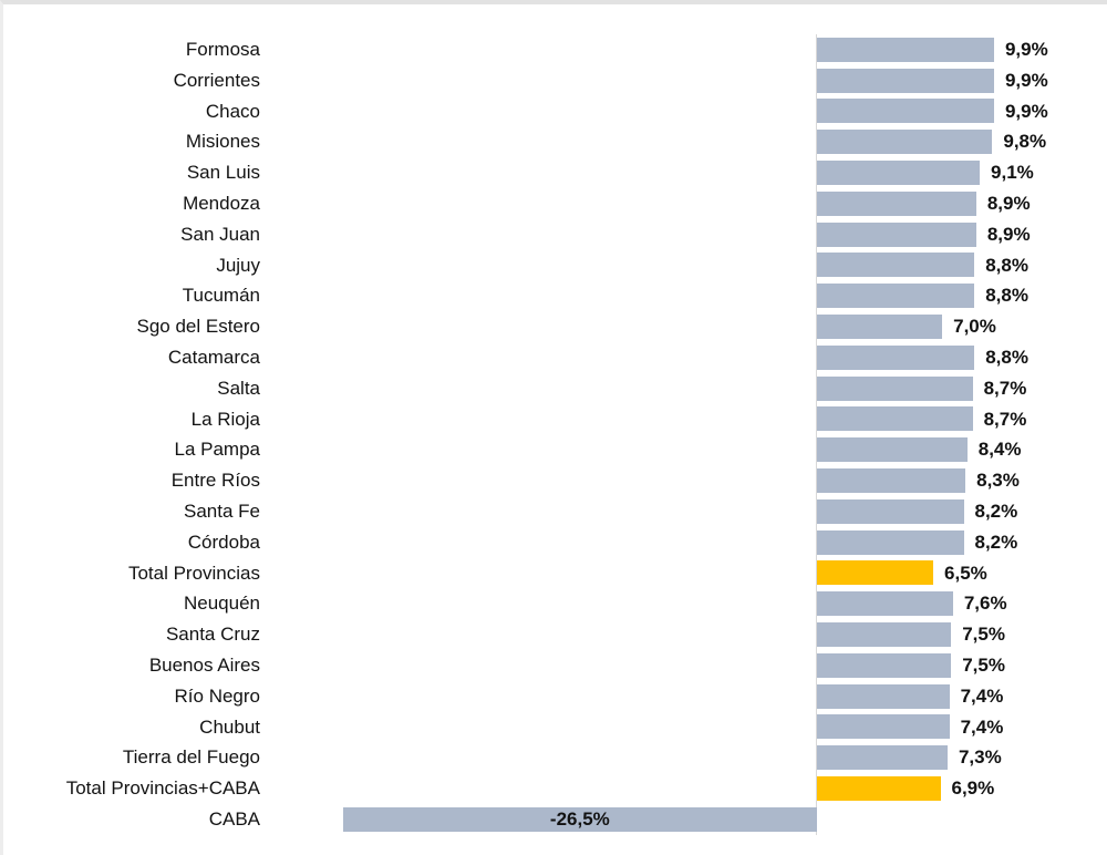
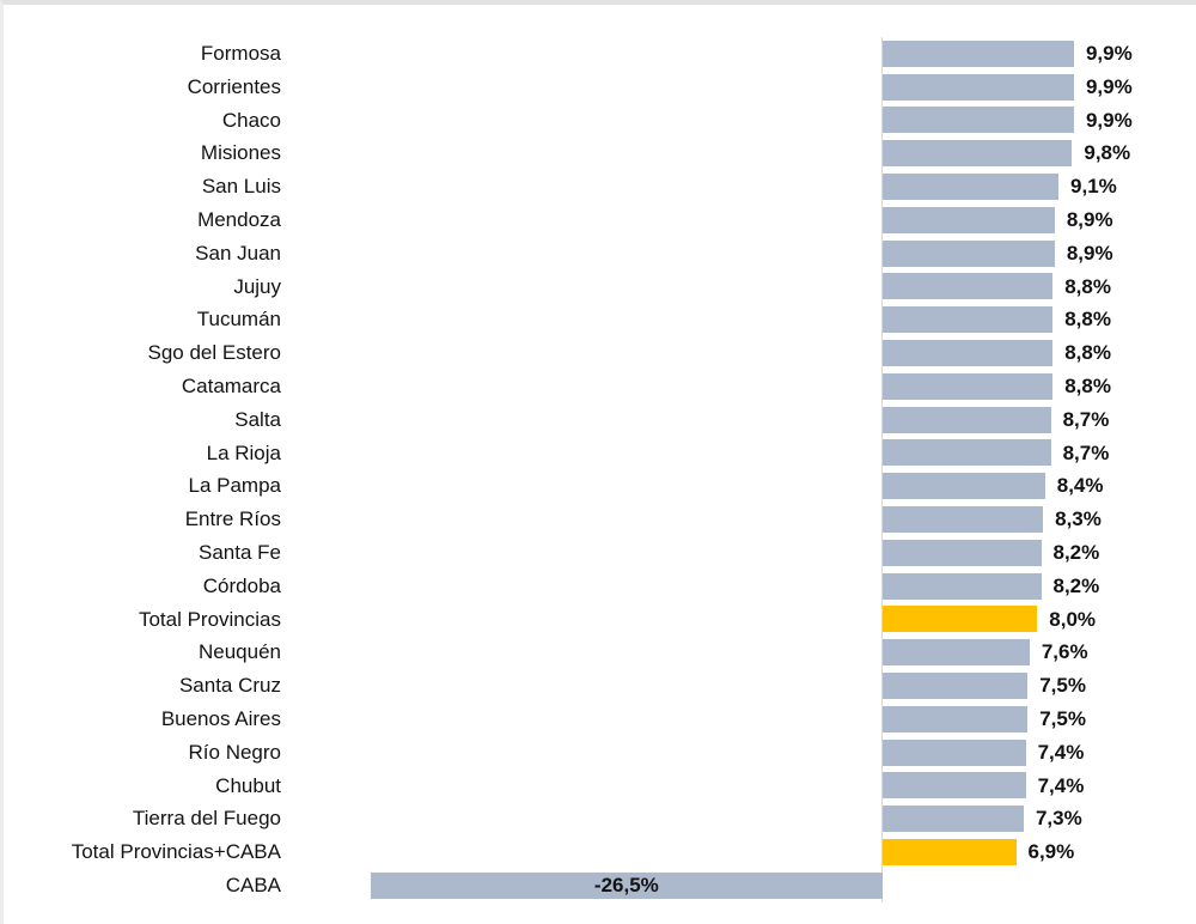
Sgo del Estero: 7,0% -> 8,8%
Total Provincias: 6,5% -> 8,0%
